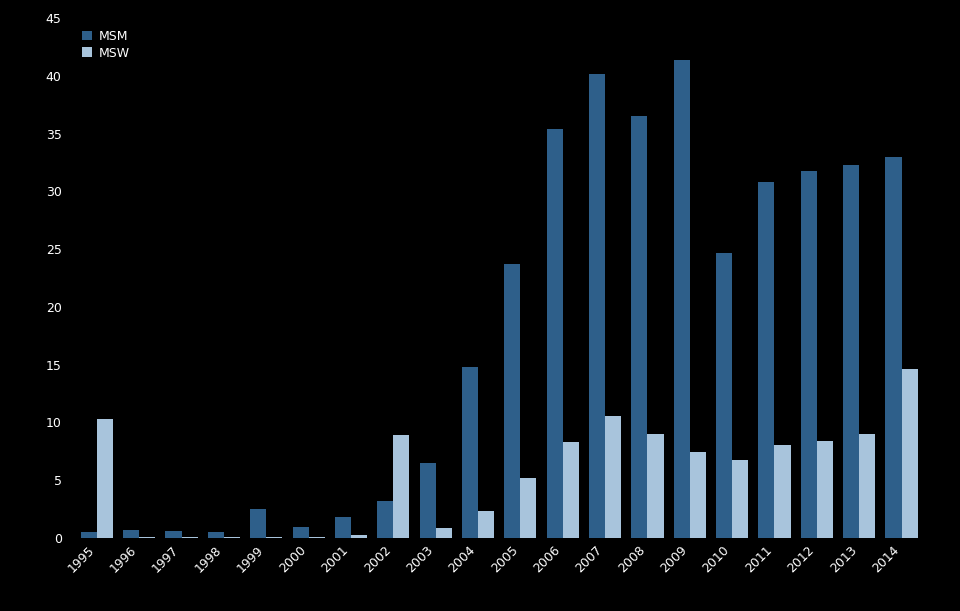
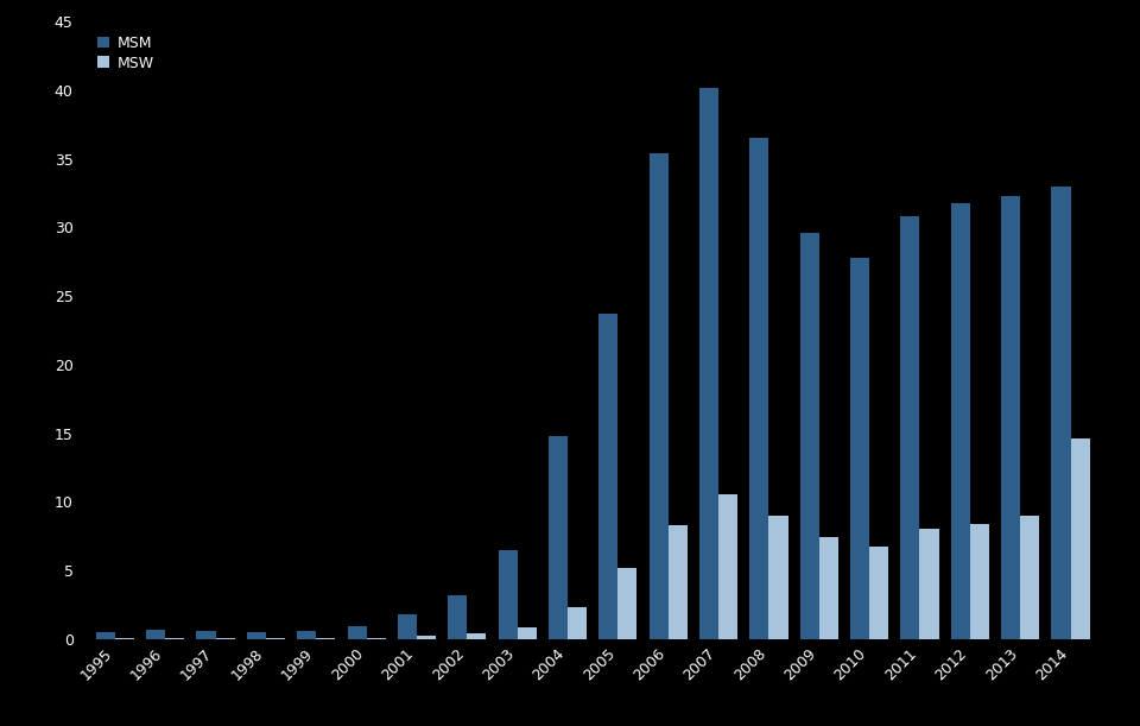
MSW/1995: 10.3 -> 0.1
MSM/1999: 2.5 -> 0.6
MSW/2002: 8.9 -> 0.4
MSM/2009: 41.4 -> 29.6
MSM/2010: 24.7 -> 27.8
